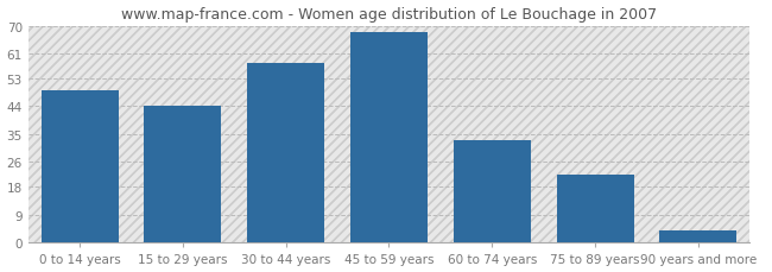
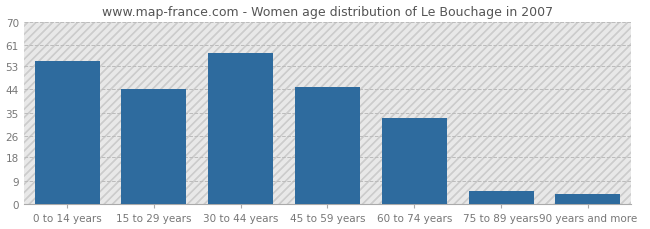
0 to 14 years: 49 -> 55
45 to 59 years: 68 -> 45
75 to 89 years: 22 -> 5
